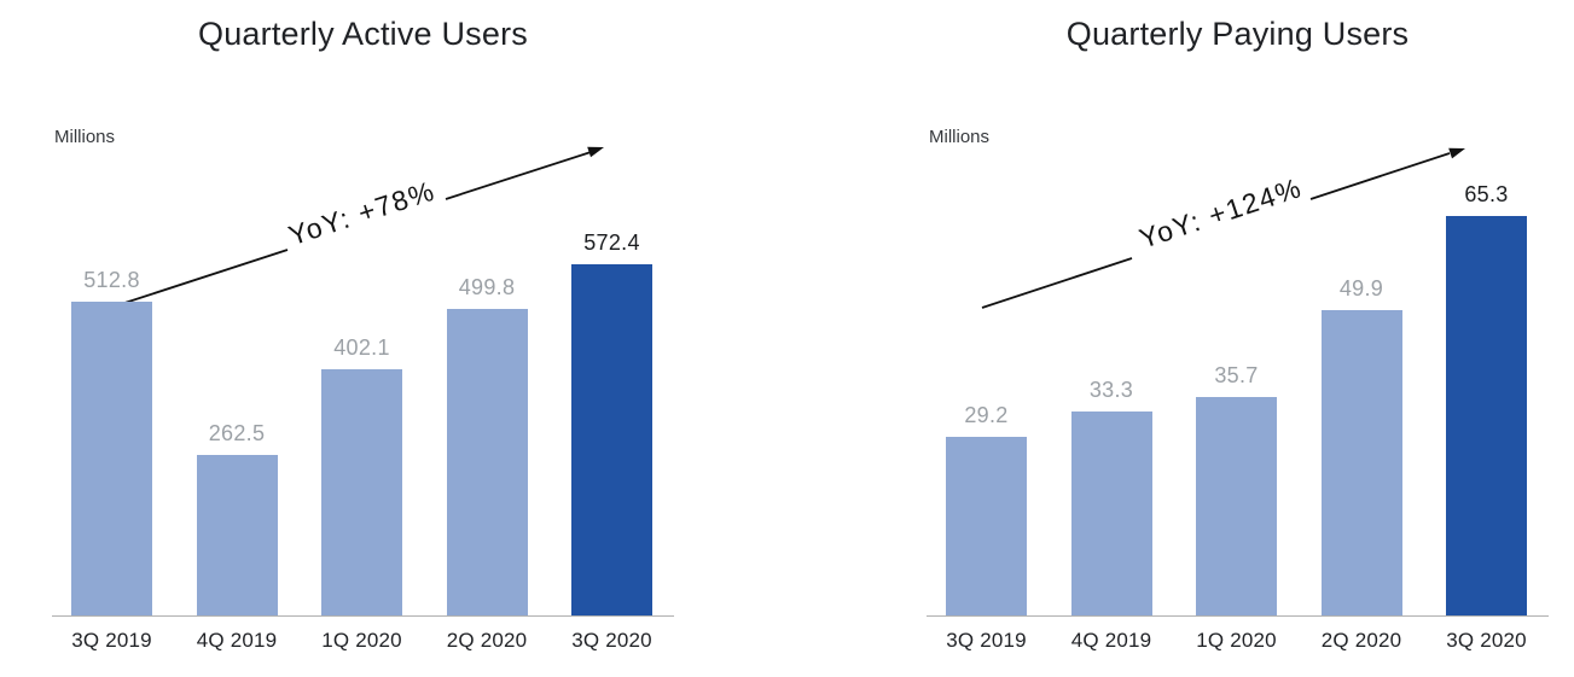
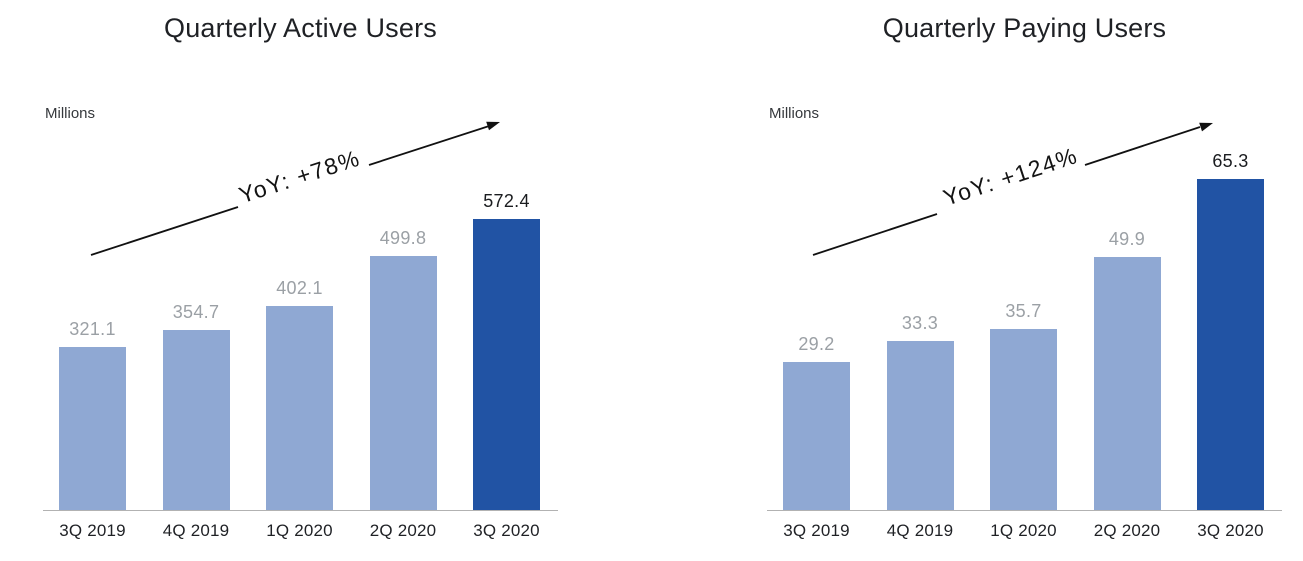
Quarterly Active Users/3Q 2019: 512.8 -> 321.1
Quarterly Active Users/4Q 2019: 262.5 -> 354.7
